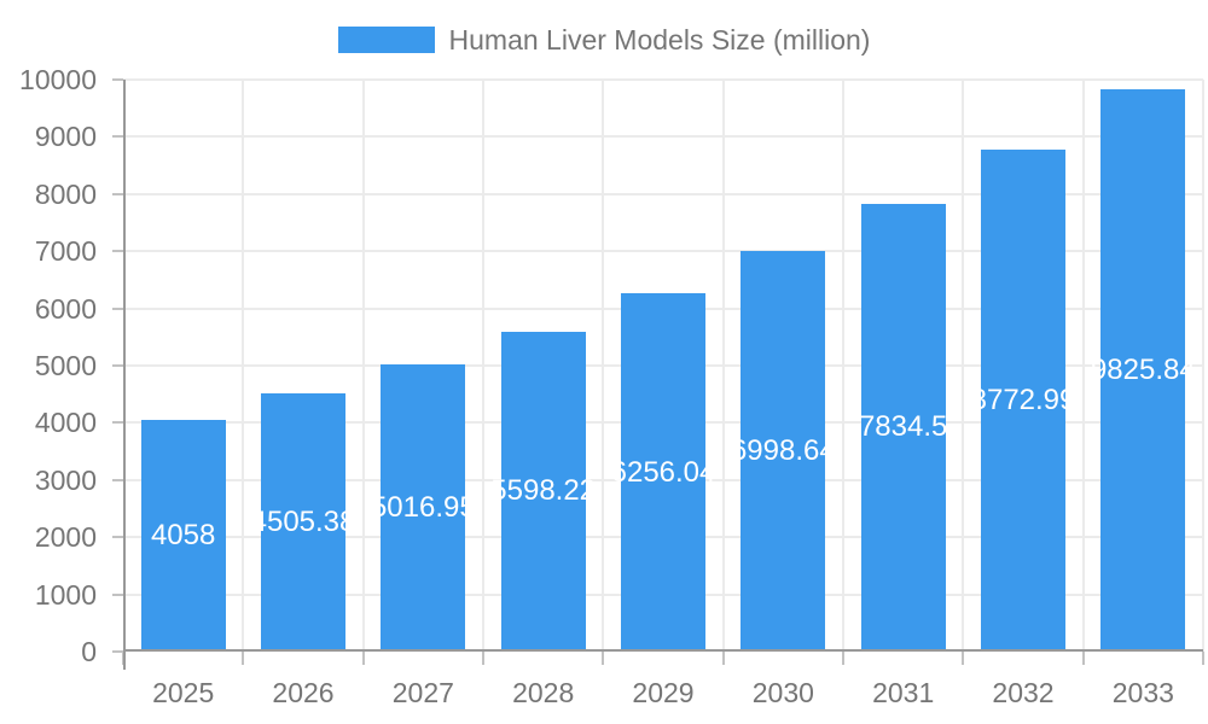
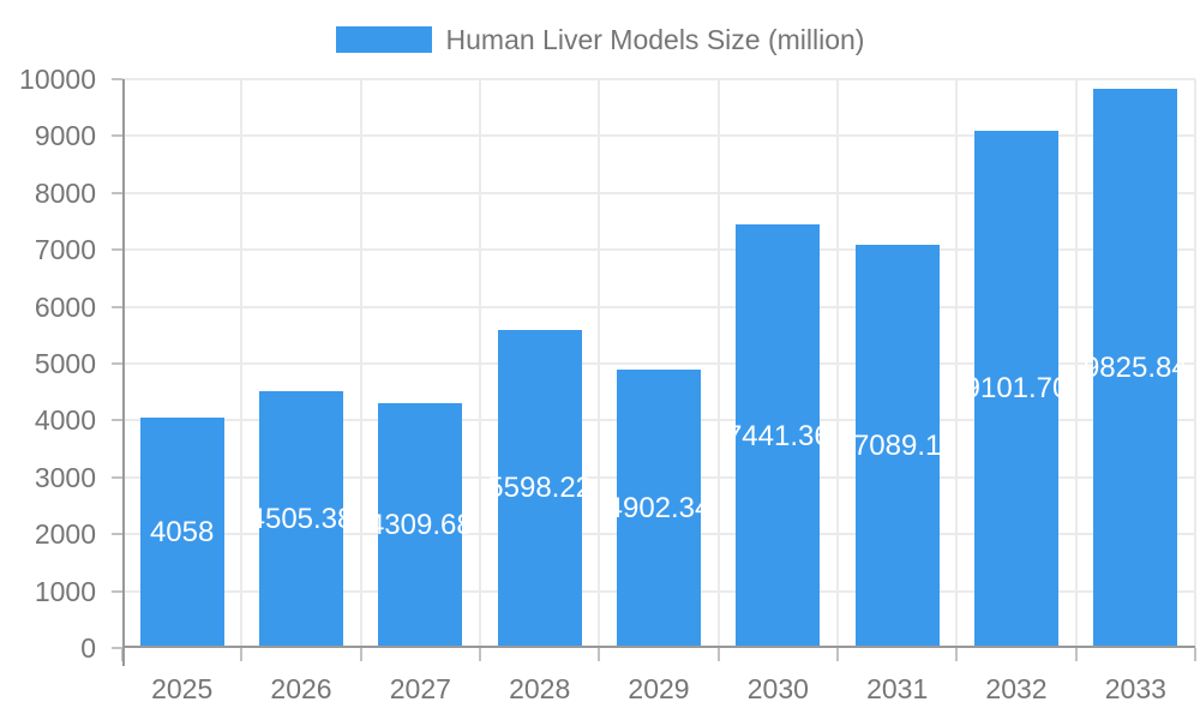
2027: 5016.95 -> 4309.68
2029: 6256.04 -> 4902.34
2030: 6998.64 -> 7441.36
2031: 7834.5 -> 7089.1
2032: 8772.99 -> 9101.70
